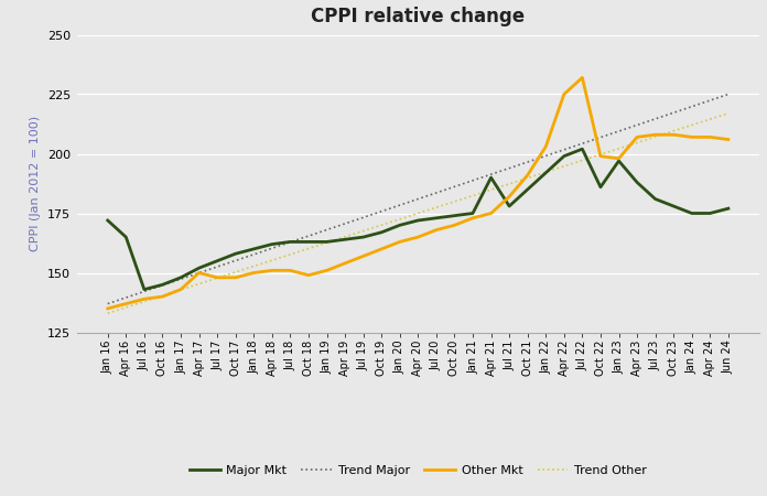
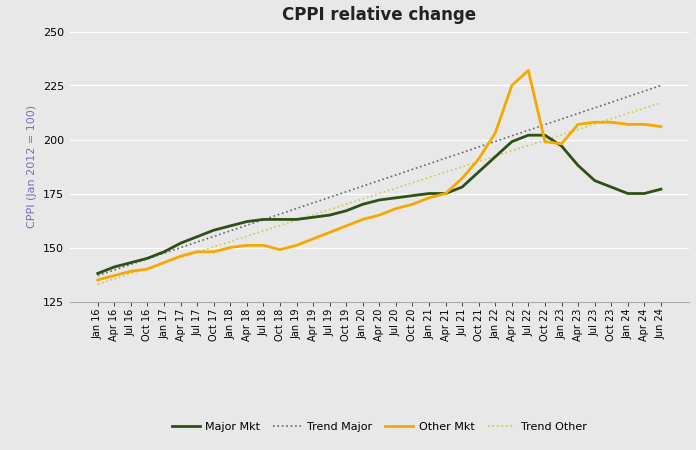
Major Mkt/Jan 16: 172 -> 138
Major Mkt/Apr 16: 165 -> 141
Other Mkt/Apr 17: 150 -> 146
Major Mkt/Apr 21: 190 -> 175
Major Mkt/Oct 22: 186 -> 202
